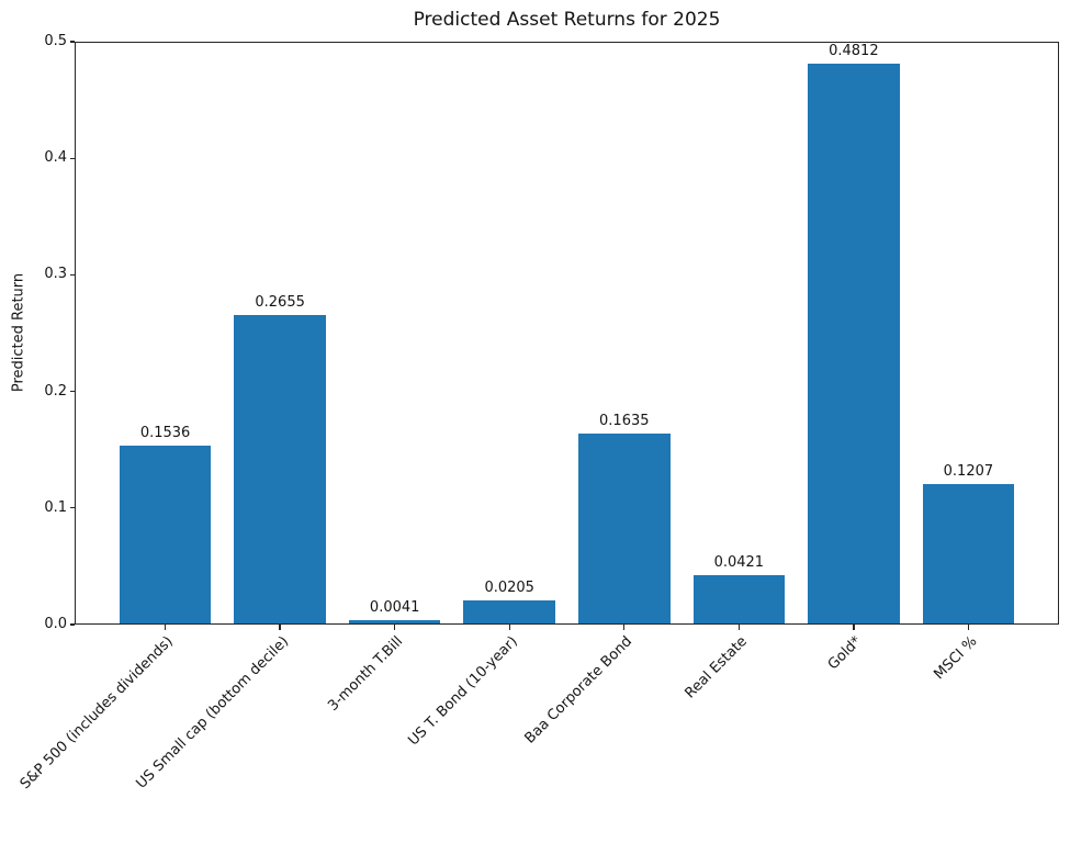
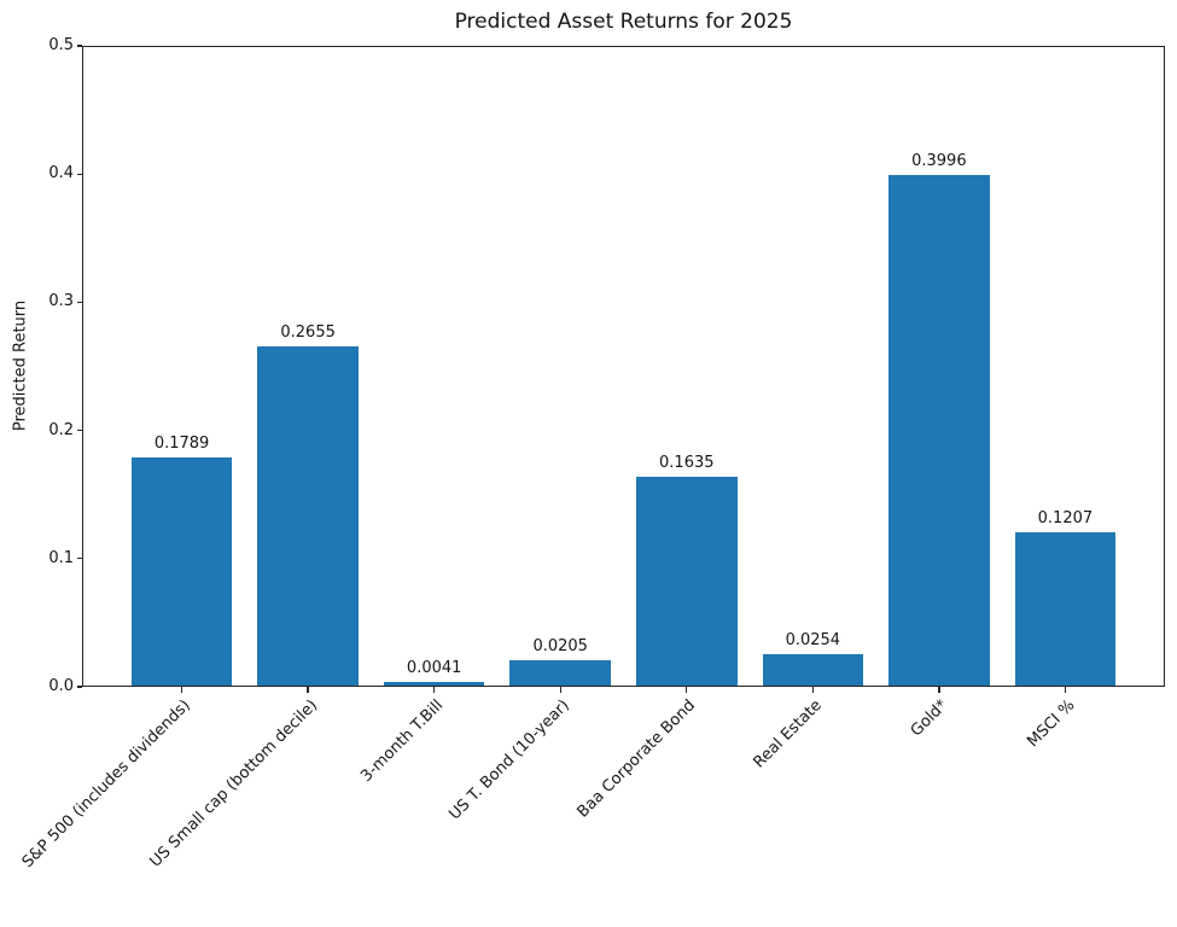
S&P 500 (includes dividends): 0.1536 -> 0.1789
Real Estate: 0.0421 -> 0.0254
Gold*: 0.4812 -> 0.3996
